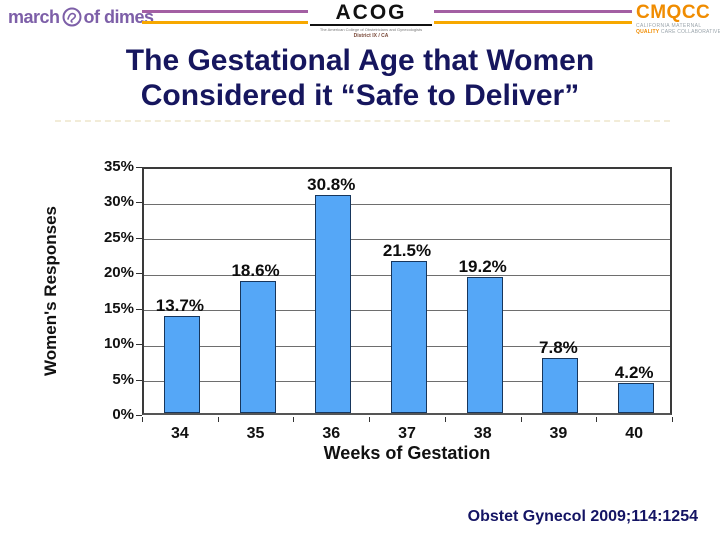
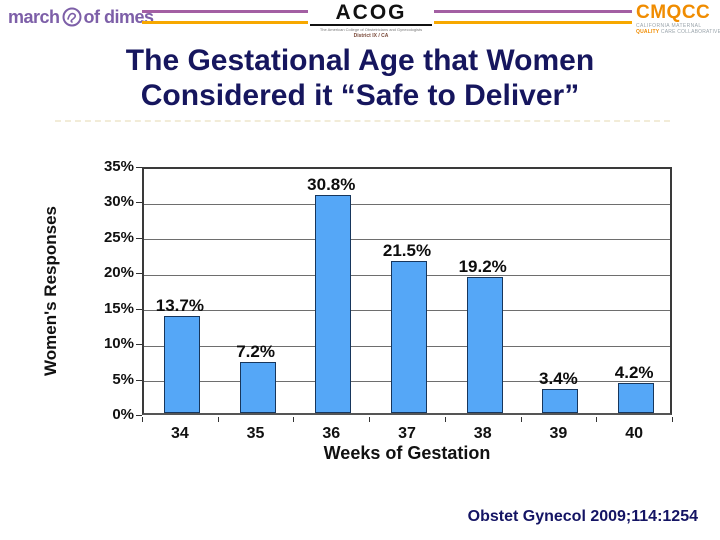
35: 18.6% -> 7.2%
39: 7.8% -> 3.4%
